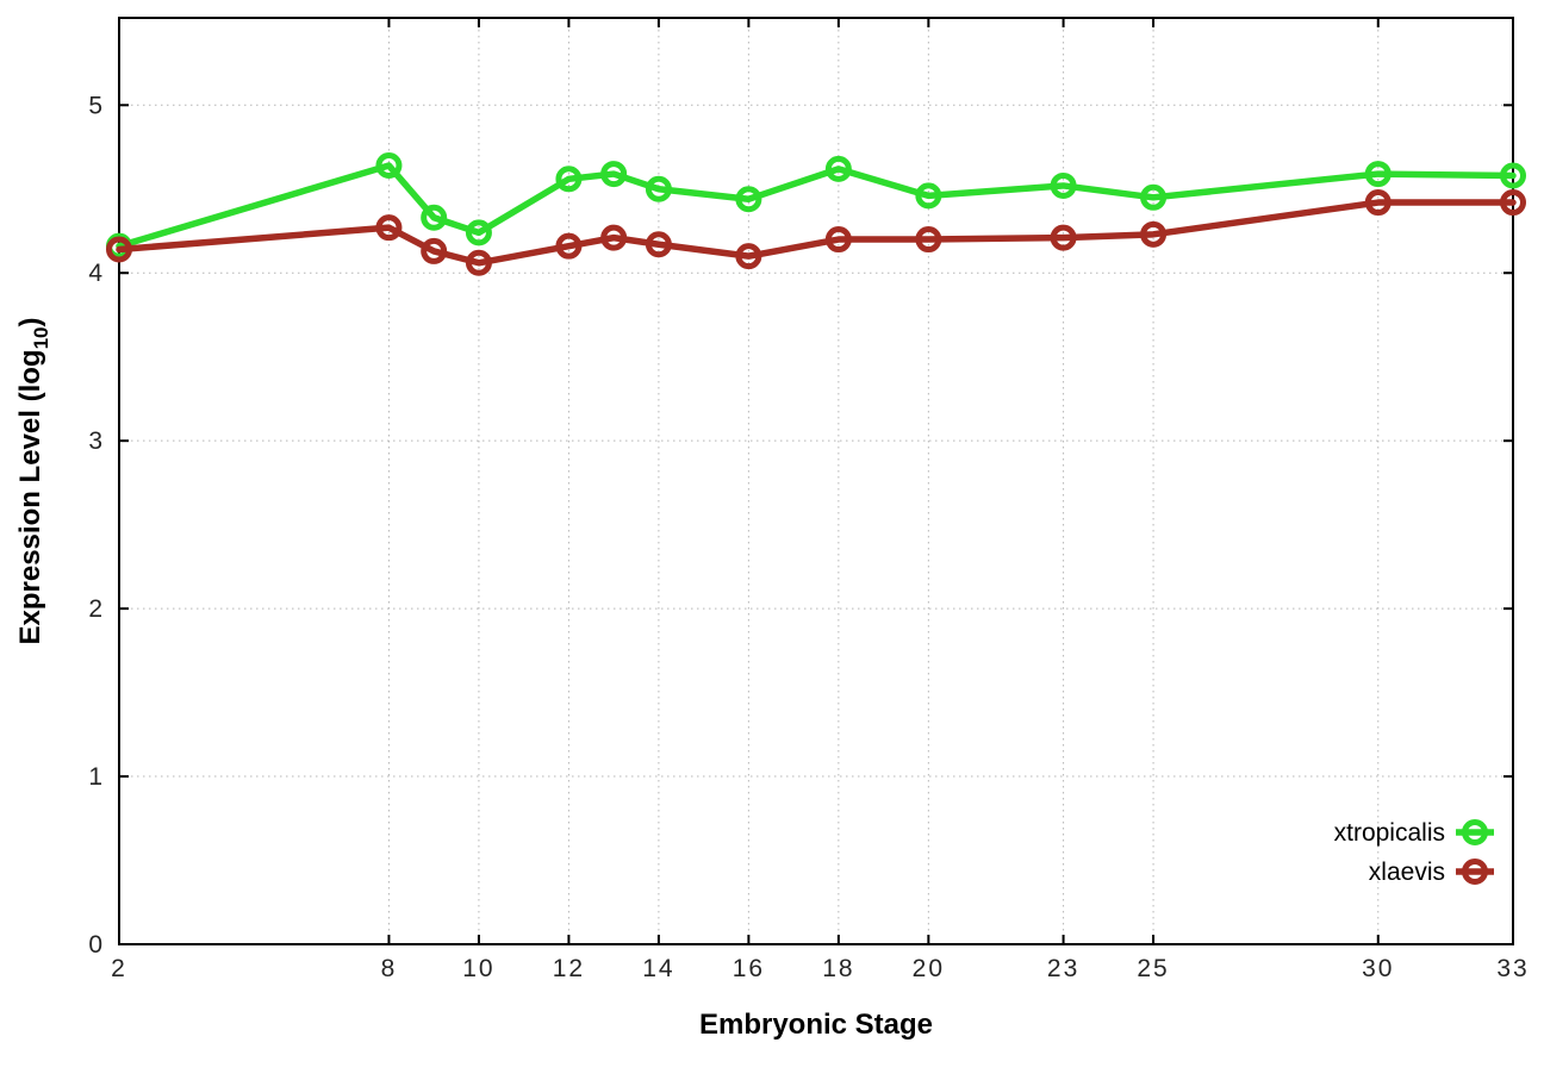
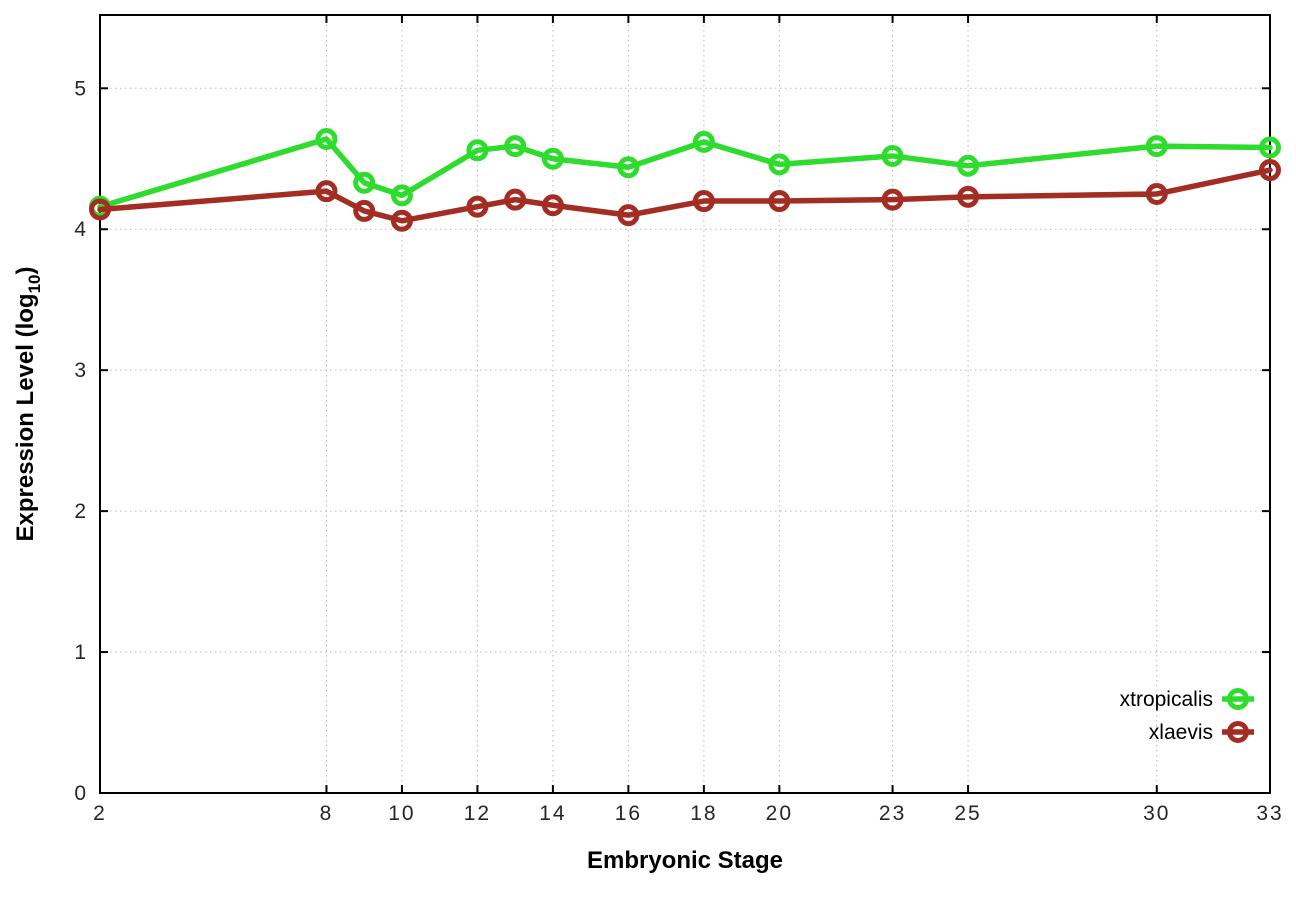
xlaevis/30: 4.42 -> 4.25
